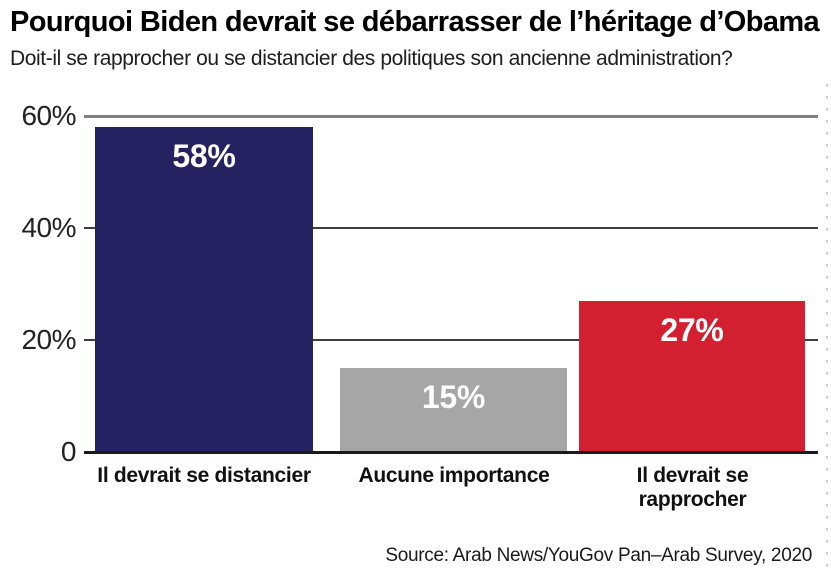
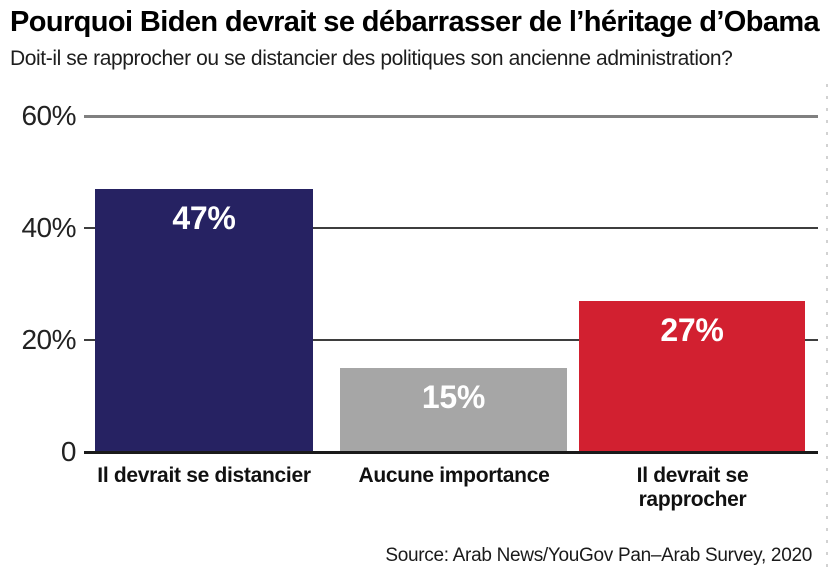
Il devrait se distancier: 58% -> 47%
